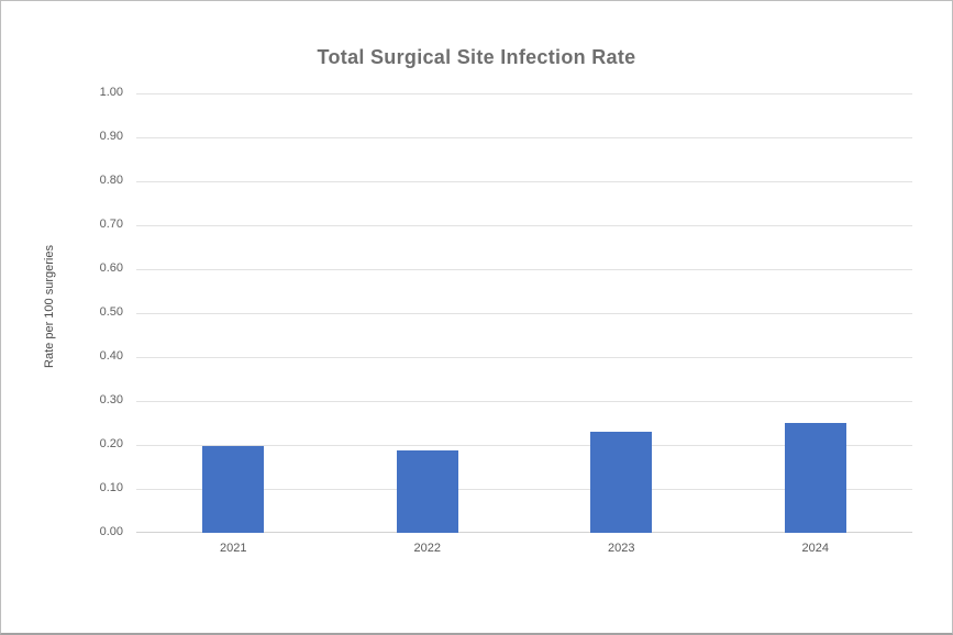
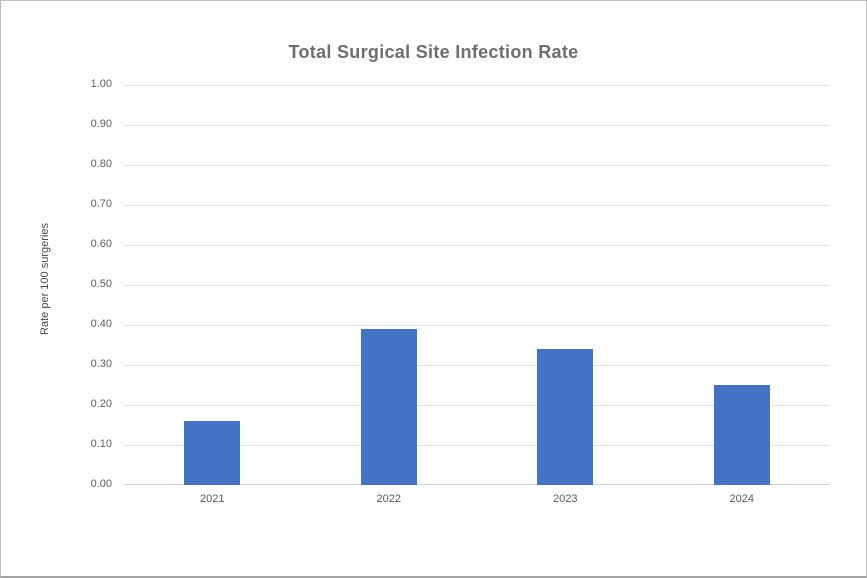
2021: 0.20 -> 0.16
2022: 0.19 -> 0.39
2023: 0.23 -> 0.34
